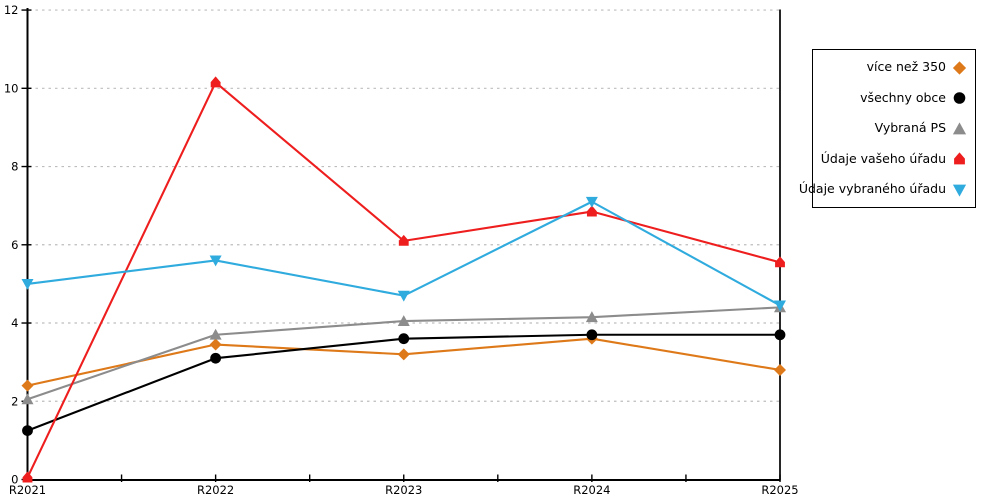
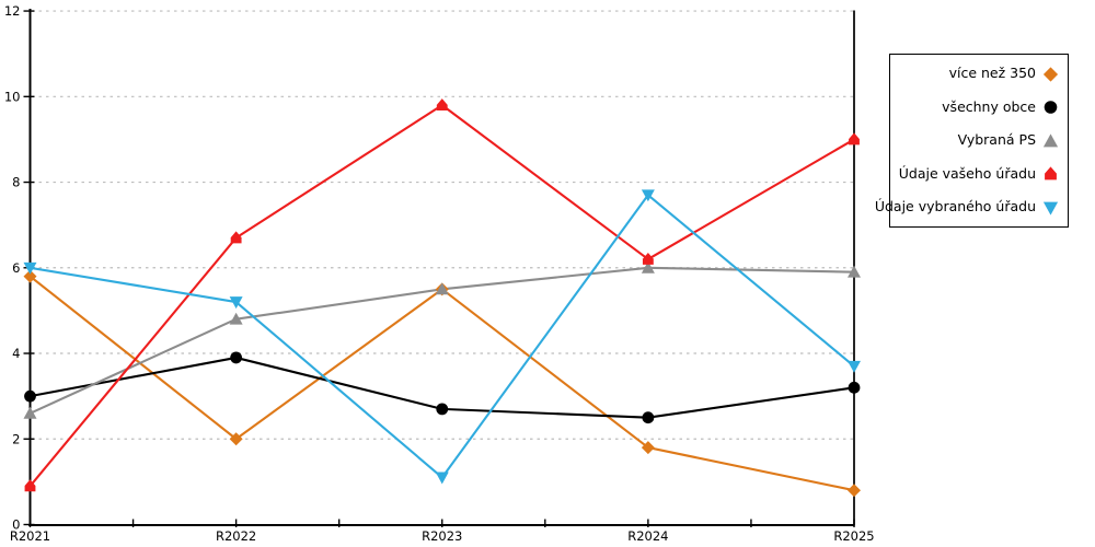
více než 350/R2021: 2.4 -> 5.8
všechny obce/R2021: 1.2 -> 3.0
Vybraná PS/R2021: 2.0 -> 2.6
Údaje vašeho úřadu/R2021: 0.1 -> 0.9
Údaje vybraného úřadu/R2021: 5.0 -> 6.0
více než 350/R2022: 3.5 -> 2.0
všechny obce/R2022: 3.1 -> 3.9
Vybraná PS/R2022: 3.7 -> 4.8
Údaje vašeho úřadu/R2022: 10.2 -> 6.7
Údaje vybraného úřadu/R2022: 5.6 -> 5.2
více než 350/R2023: 3.2 -> 5.5
všechny obce/R2023: 3.6 -> 2.7
Vybraná PS/R2023: 4.0 -> 5.5
Údaje vašeho úřadu/R2023: 6.1 -> 9.8
Údaje vybraného úřadu/R2023: 4.7 -> 1.1
více než 350/R2024: 3.6 -> 1.8
všechny obce/R2024: 3.7 -> 2.5
Vybraná PS/R2024: 4.2 -> 6.0
Údaje vašeho úřadu/R2024: 6.8 -> 6.2
Údaje vybraného úřadu/R2024: 7.1 -> 7.7
více než 350/R2025: 2.8 -> 0.8
všechny obce/R2025: 3.7 -> 3.2
Vybraná PS/R2025: 4.4 -> 5.9
Údaje vašeho úřadu/R2025: 5.5 -> 9.0
Údaje vybraného úřadu/R2025: 4.5 -> 3.7
